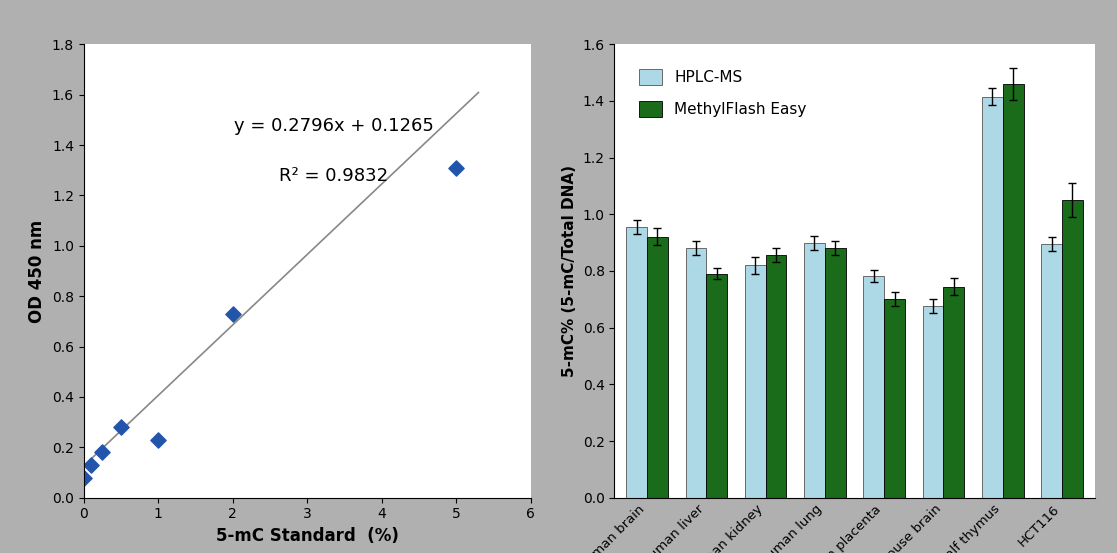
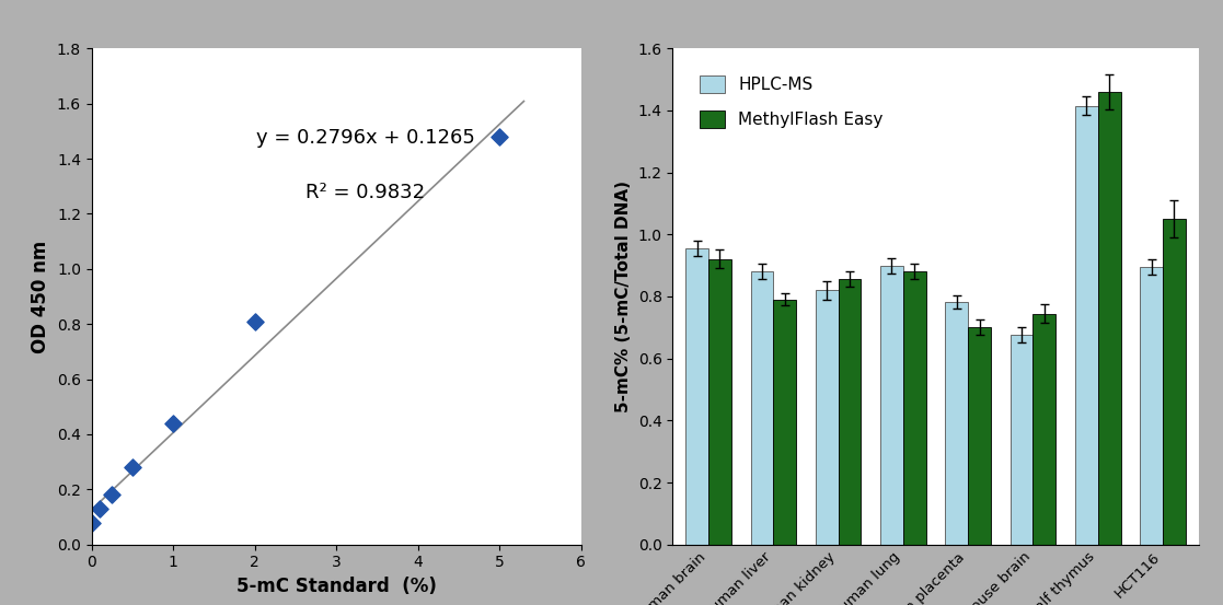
1: 0.23 -> 0.44
2: 0.73 -> 0.81
5: 1.31 -> 1.48
